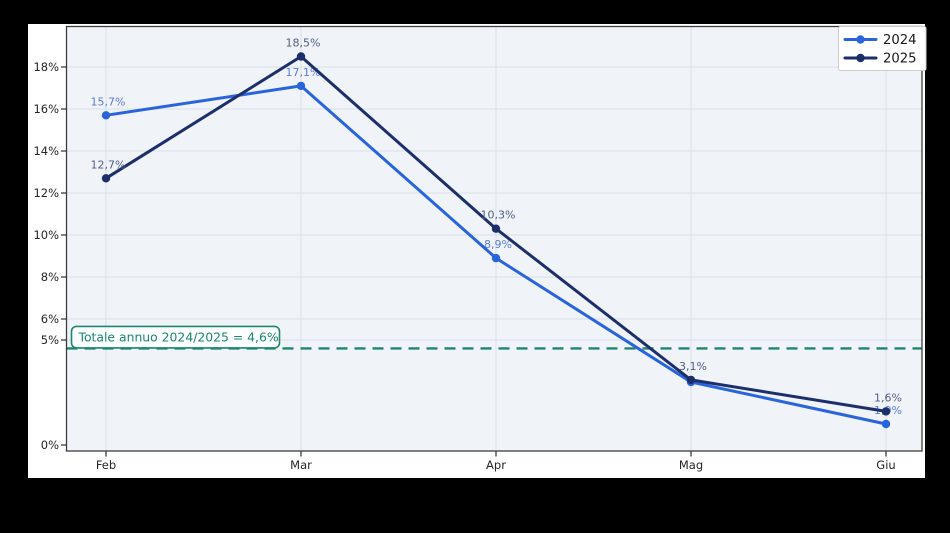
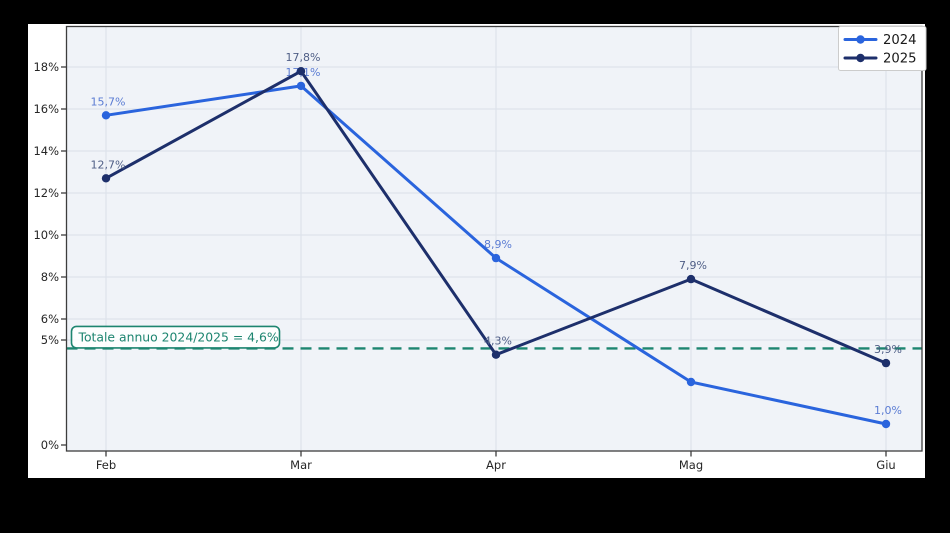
2025/Mar: 18,5% -> 17,8%
2025/Apr: 10,3% -> 4,3%
2025/Mag: 3,1% -> 7,9%
2025/Giu: 1,6% -> 3,9%
